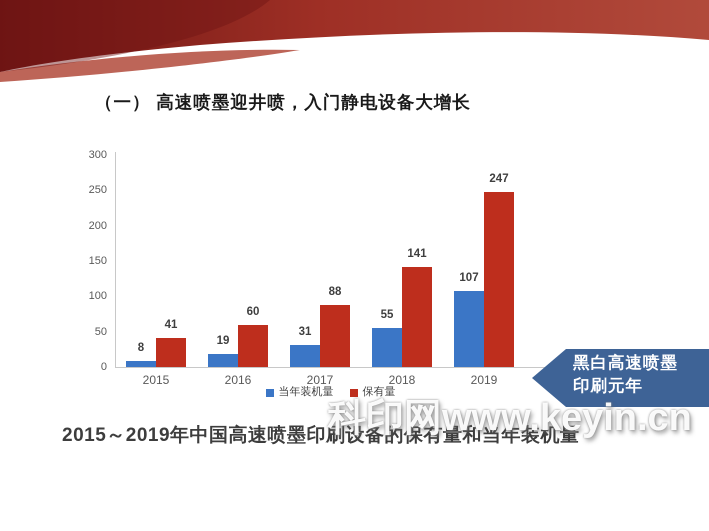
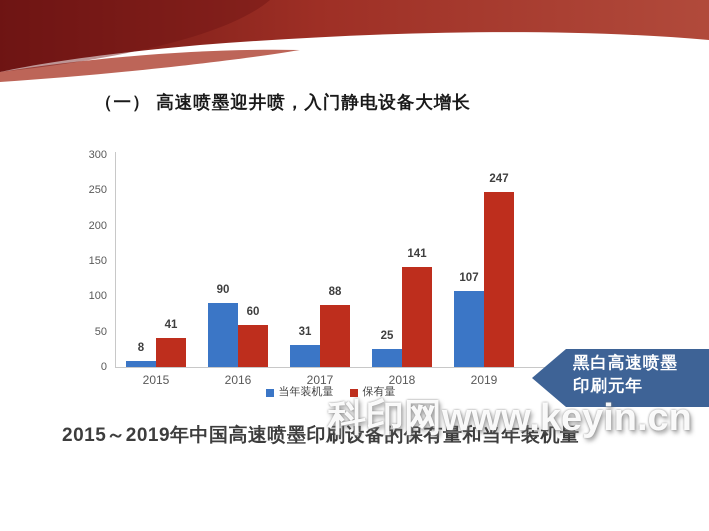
当年装机量/2016: 19 -> 90
当年装机量/2018: 55 -> 25
